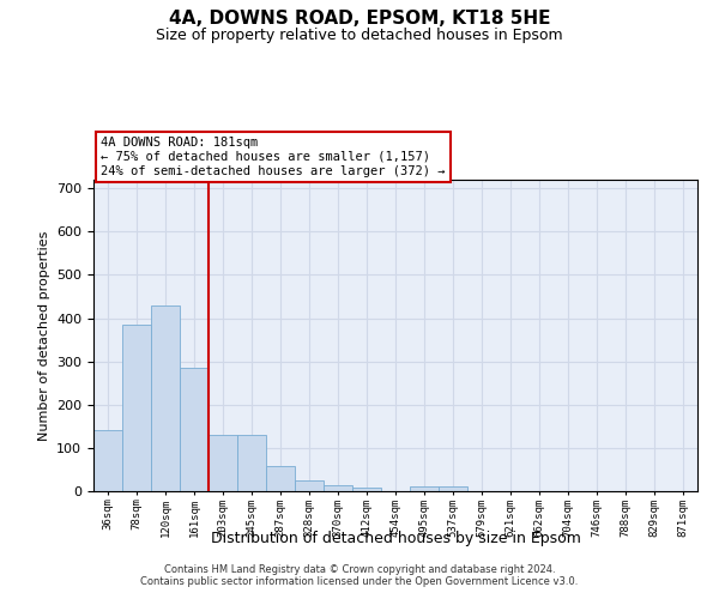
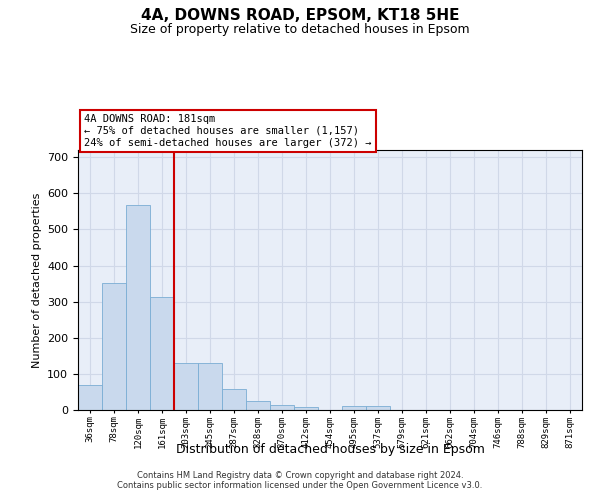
36sqm: 140 -> 68
78sqm: 385 -> 352
120sqm: 430 -> 568
161sqm: 285 -> 312
